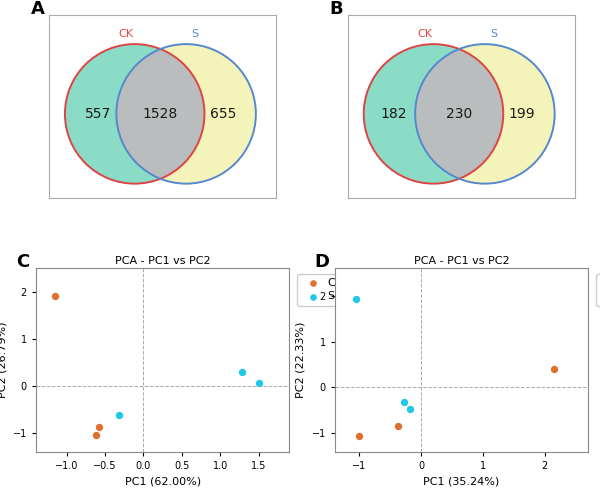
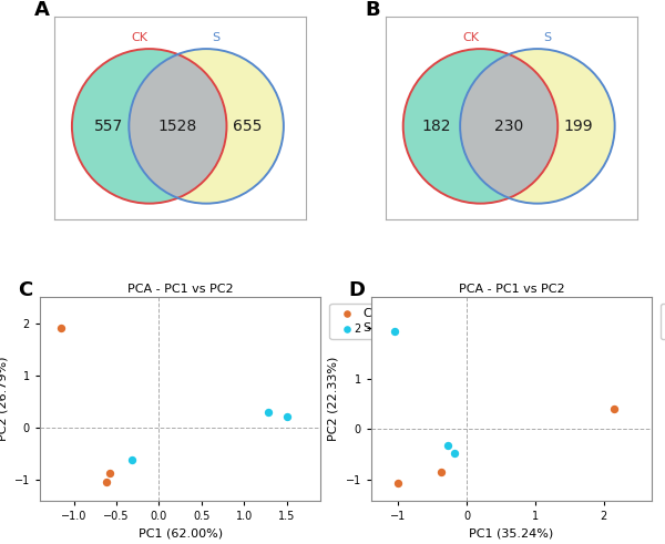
S/1.5: 0.05 -> 0.20
